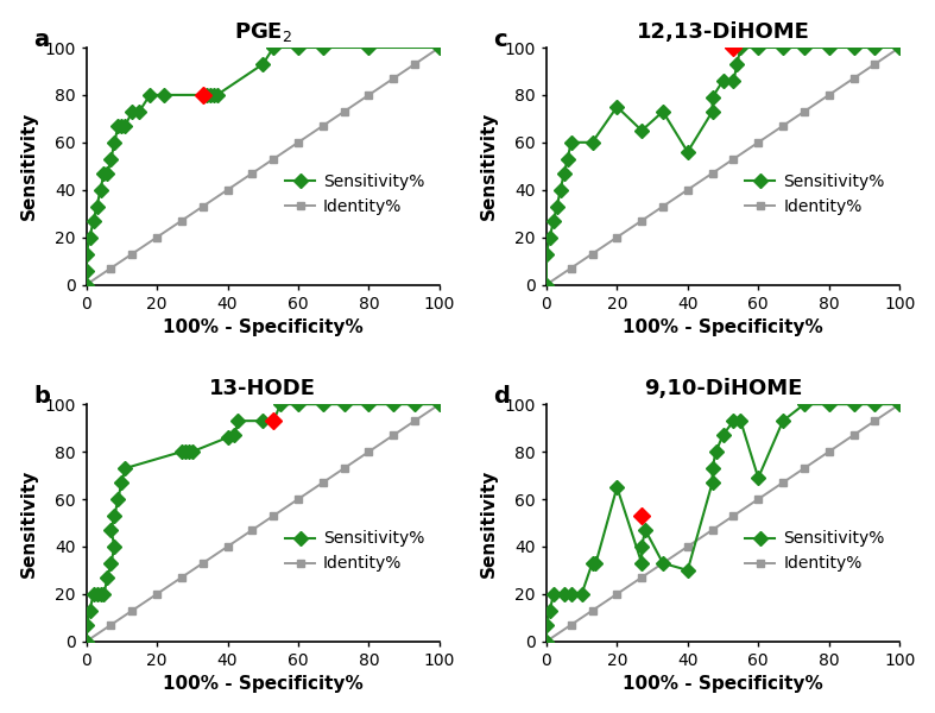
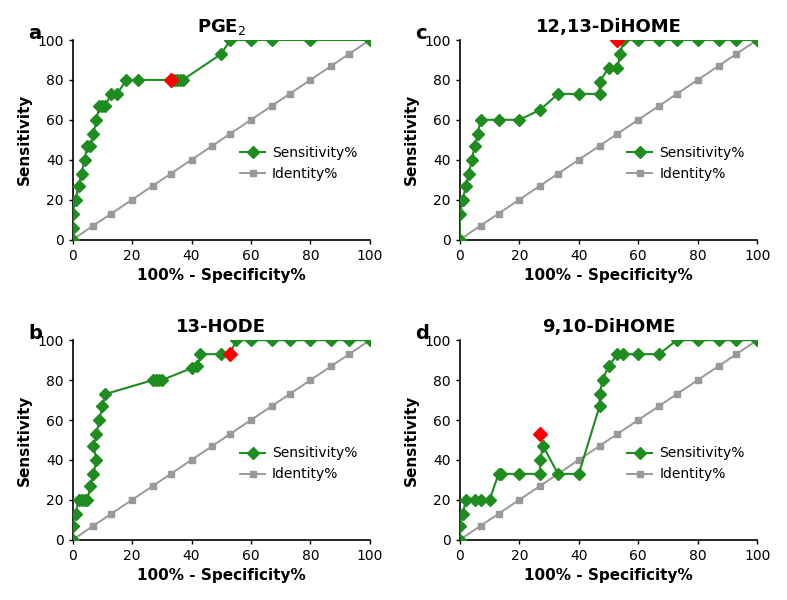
12,13-DiHOME/Sensitivity%/20: 75 -> 60
12,13-DiHOME/Sensitivity%/40: 56 -> 73
9,10-DiHOME/Sensitivity%/20: 65 -> 33
9,10-DiHOME/Sensitivity%/40: 30 -> 33
9,10-DiHOME/Sensitivity%/60: 69 -> 93
